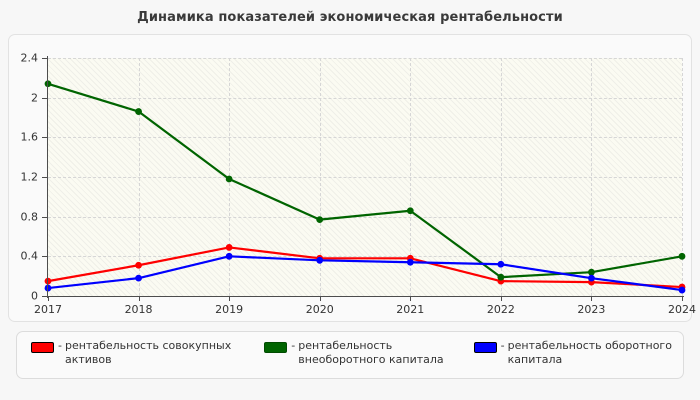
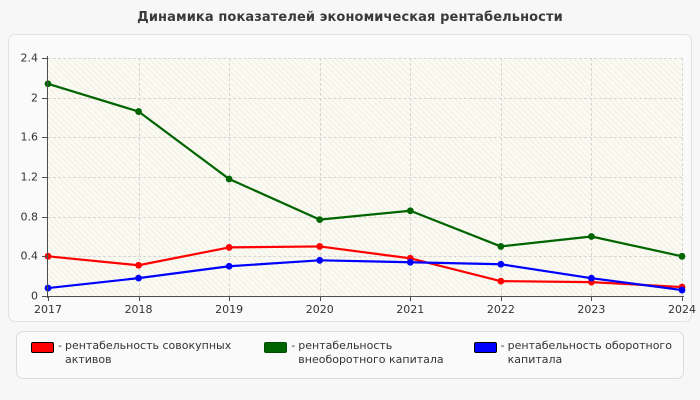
рентабельность совокупных активов/2017: 0.1 -> 0.4
рентабельность оборотного капитала/2019: 0.4 -> 0.3
рентабельность совокупных активов/2020: 0.4 -> 0.5
рентабельность внеоборотного капитала/2022: 0.2 -> 0.5
рентабельность внеоборотного капитала/2023: 0.2 -> 0.6
